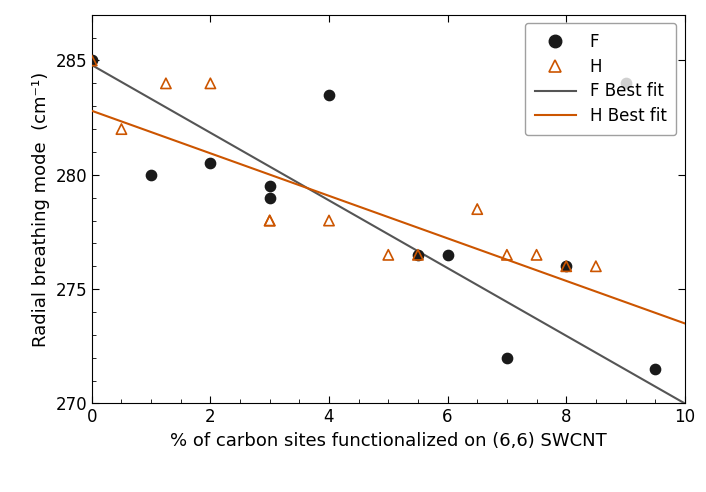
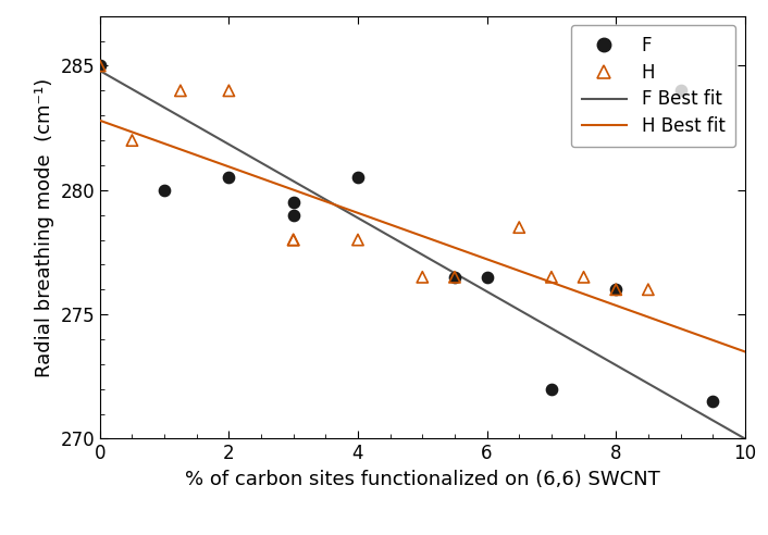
F/4: 283.5 -> 280.5
